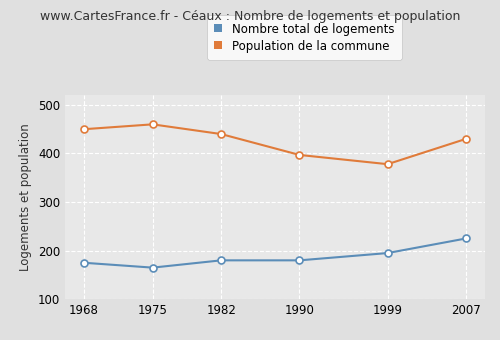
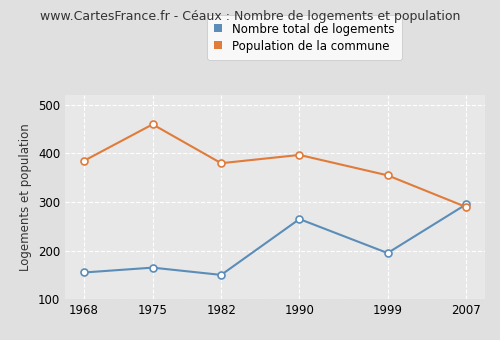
Nombre total de logements/1968: 175 -> 155
Population de la commune/1968: 450 -> 385
Nombre total de logements/1982: 180 -> 150
Population de la commune/1982: 440 -> 380
Nombre total de logements/1990: 180 -> 265
Population de la commune/1999: 378 -> 355
Nombre total de logements/2007: 225 -> 295
Population de la commune/2007: 430 -> 290
